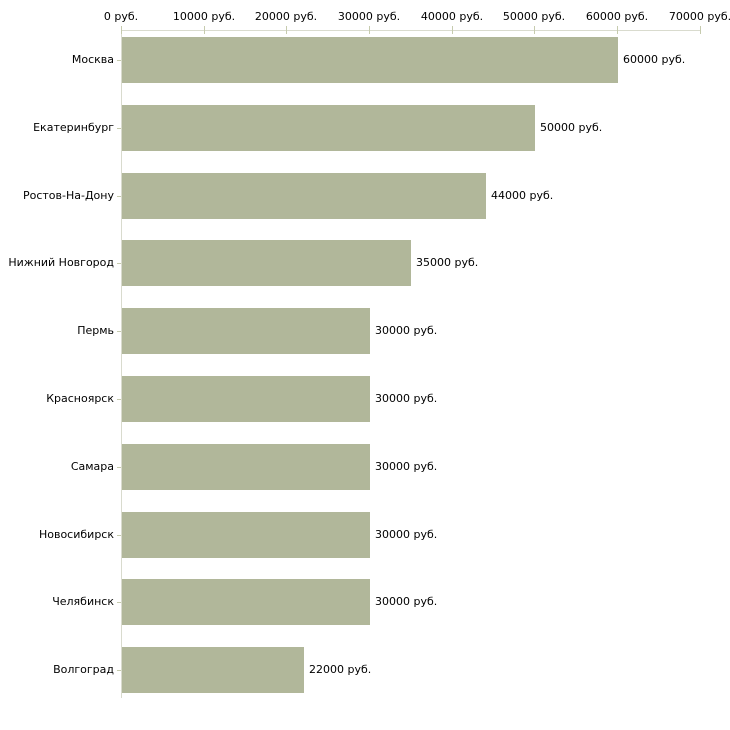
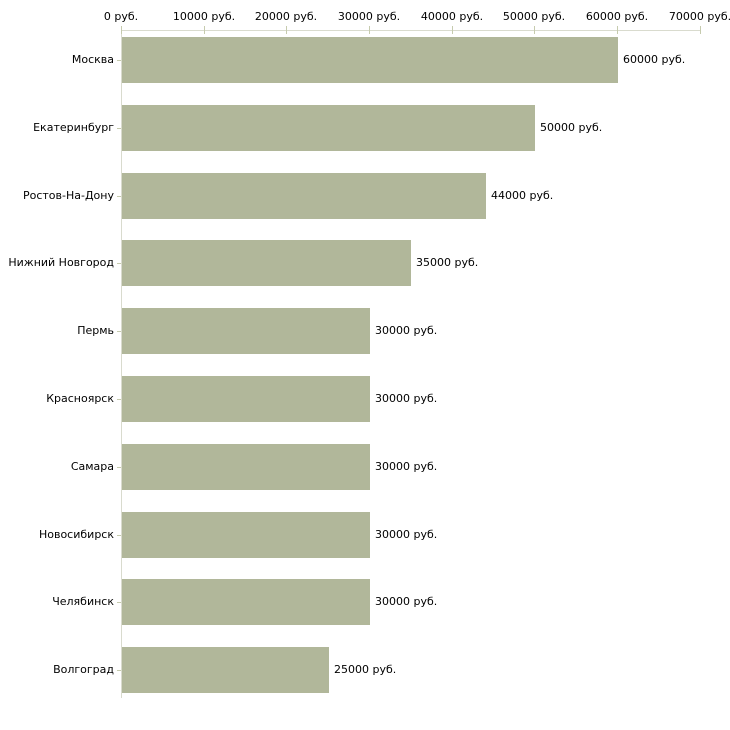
Волгоград: 22000 -> 25000
